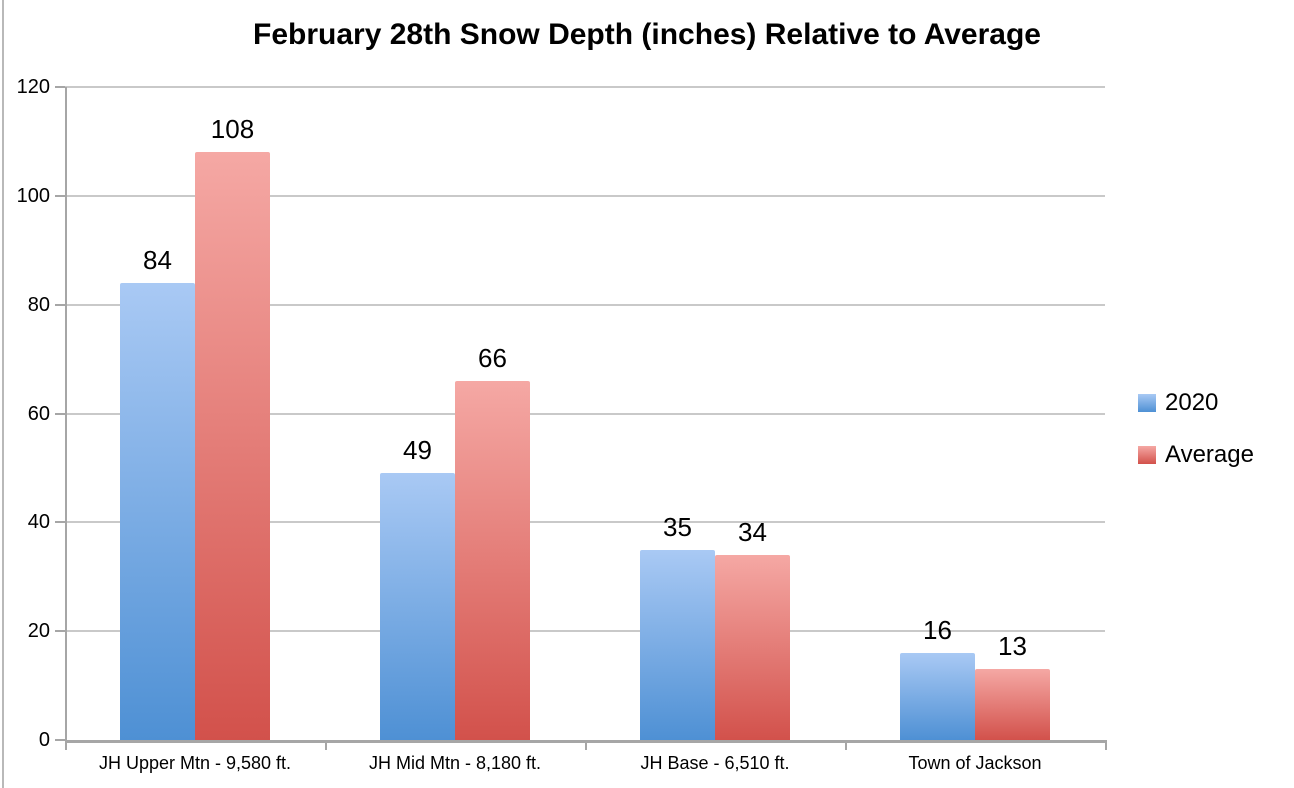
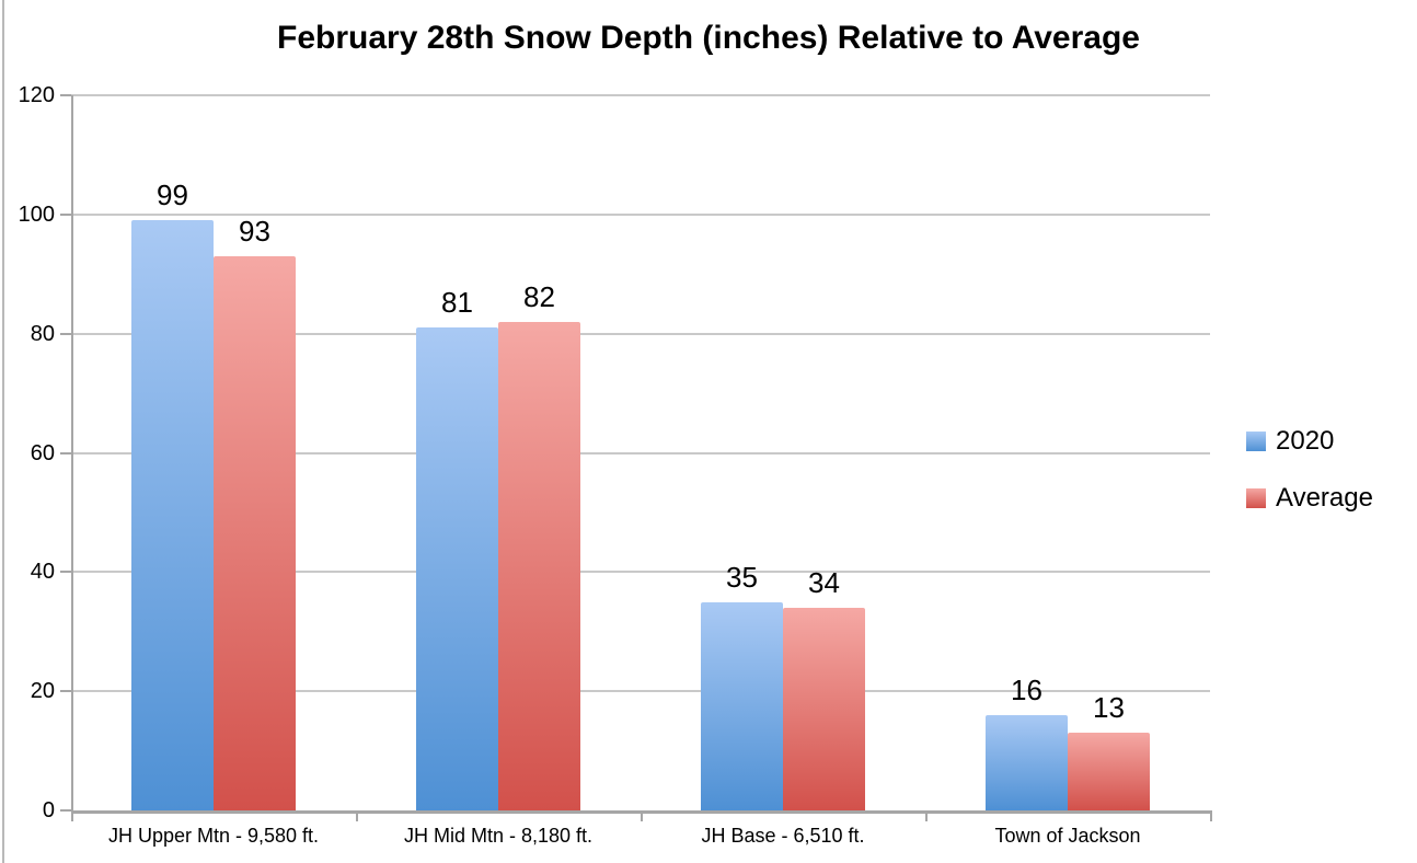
2020/JH Upper Mtn - 9,580 ft.: 84 -> 99
Average/JH Upper Mtn - 9,580 ft.: 108 -> 93
2020/JH Mid Mtn - 8,180 ft.: 49 -> 81
Average/JH Mid Mtn - 8,180 ft.: 66 -> 82
